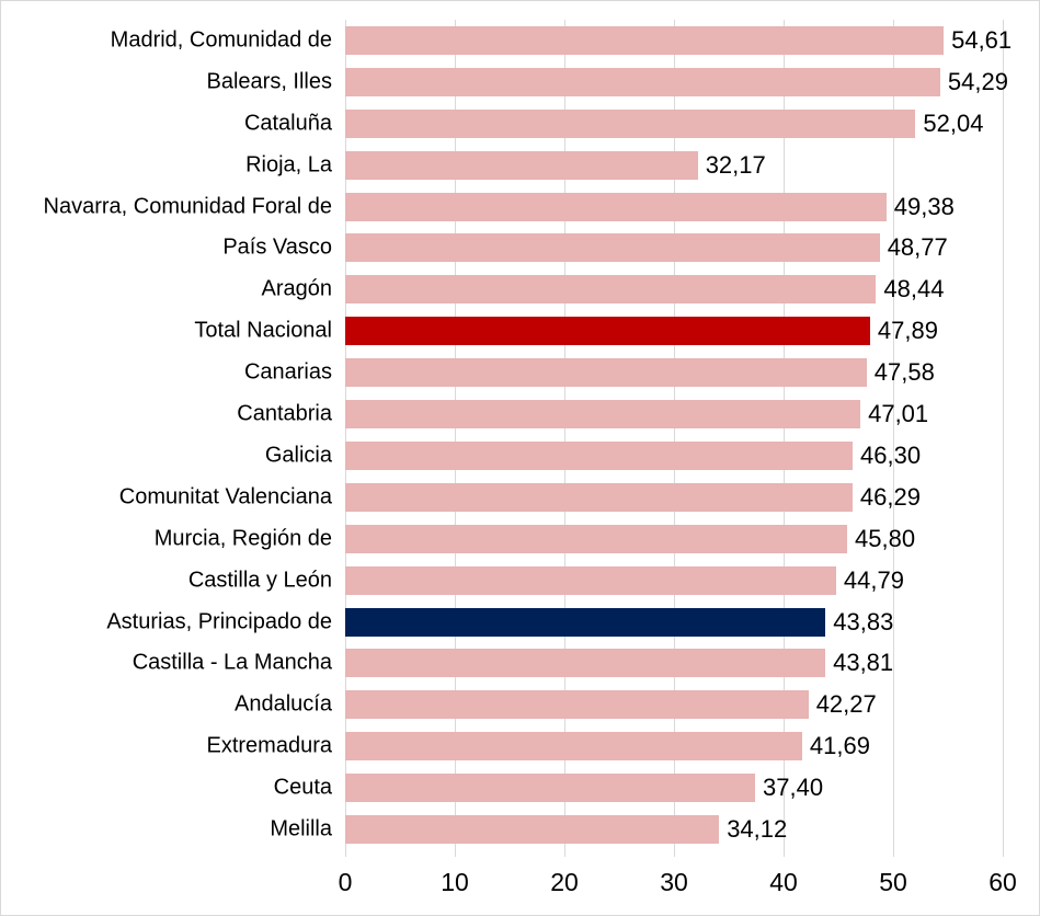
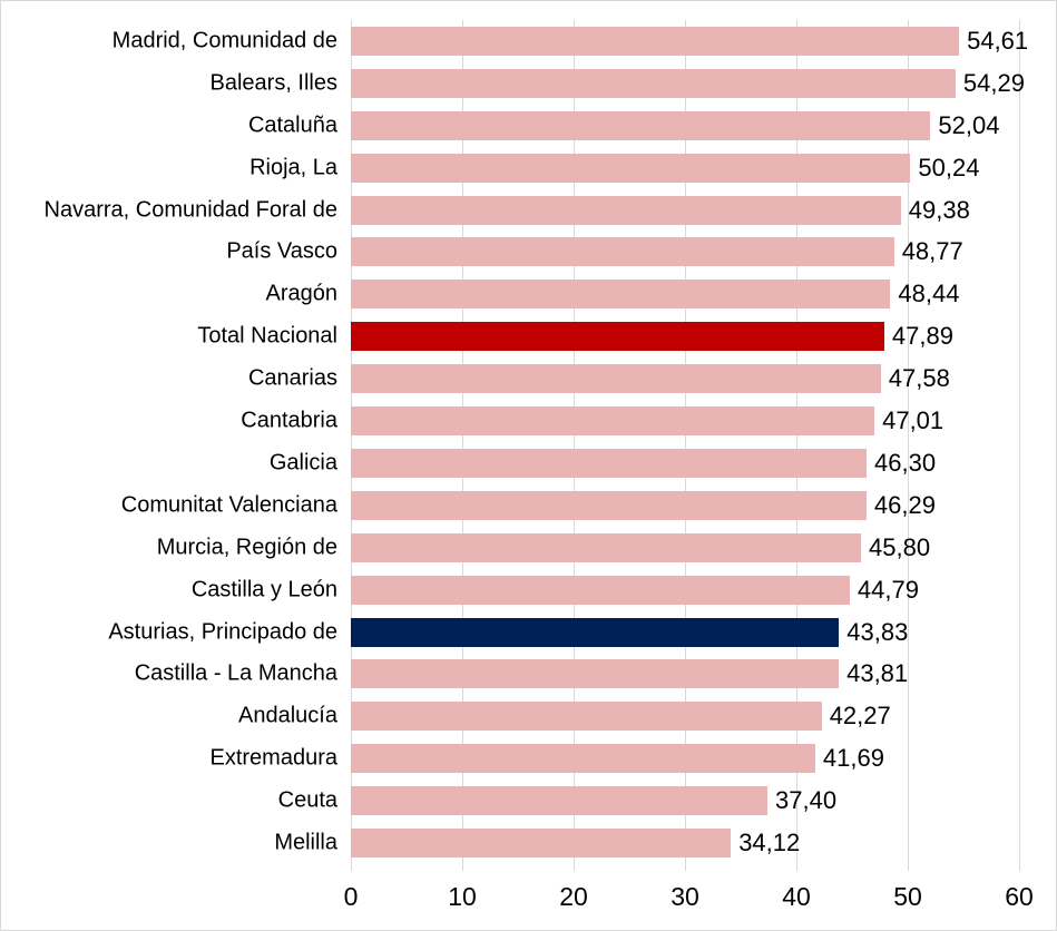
Rioja, La: 32,17 -> 50,24
